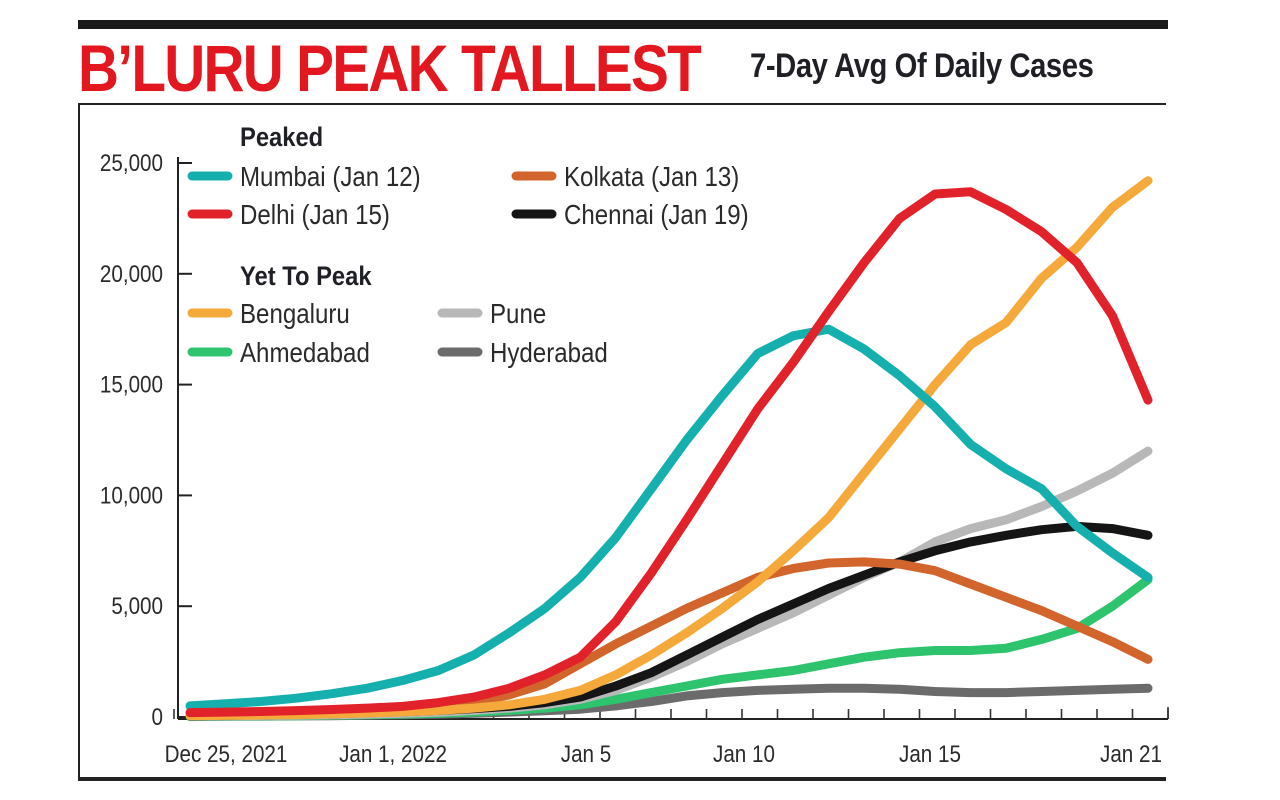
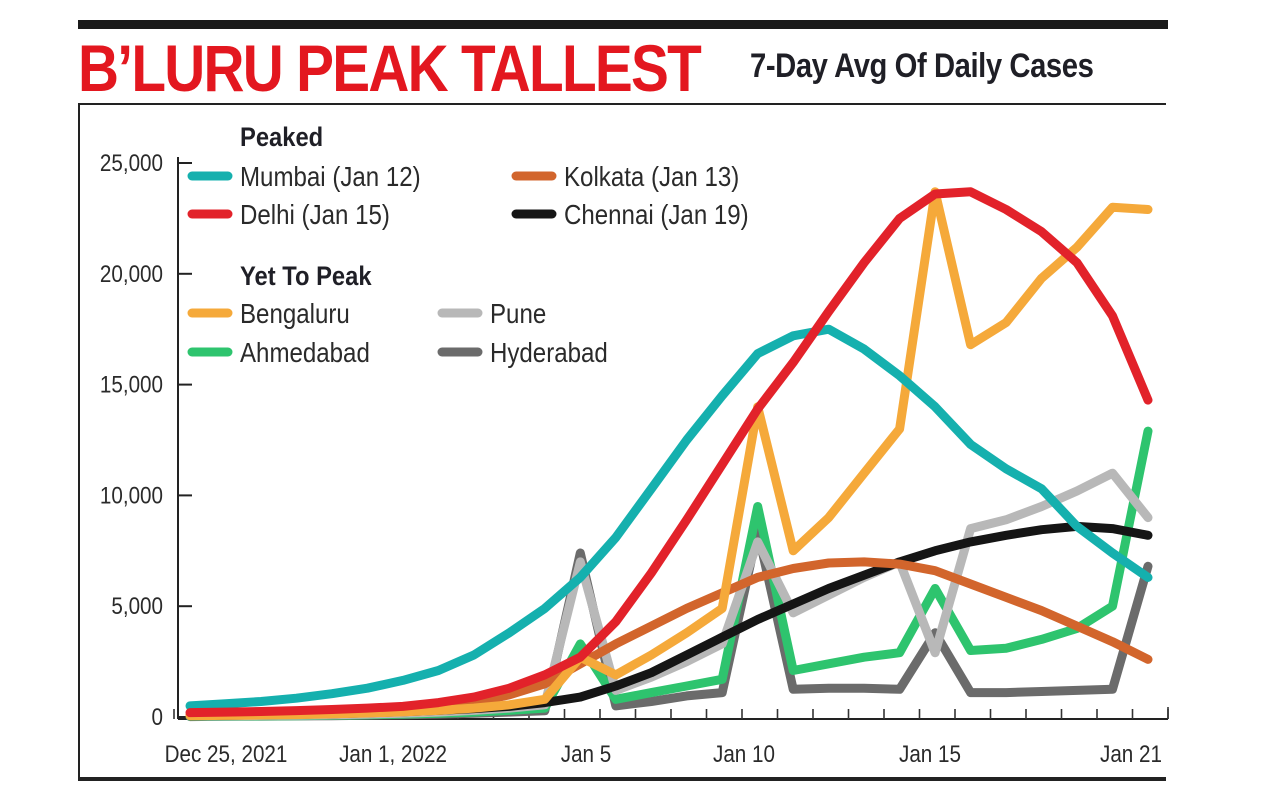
Hyderabad/Jan 5: 400 -> 7400
Ahmedabad/Jan 5: 600 -> 3300
Pune/Jan 5: 800 -> 7000
Bengaluru/Jan 5: 1200 -> 2700
Hyderabad/Jan 10: 1200 -> 8400
Ahmedabad/Jan 10: 1900 -> 9500
Pune/Jan 10: 4000 -> 7900
Bengaluru/Jan 10: 6100 -> 14000
Hyderabad/Jan 15: 1200 -> 3800
Ahmedabad/Jan 15: 3000 -> 5800
Pune/Jan 15: 7900 -> 2900
Bengaluru/Jan 15: 15000 -> 23700
Hyderabad/Jan 21: 1300 -> 6800
Ahmedabad/Jan 21: 6200 -> 12900
Pune/Jan 21: 12000 -> 9000
Bengaluru/Jan 21: 24200 -> 22900
